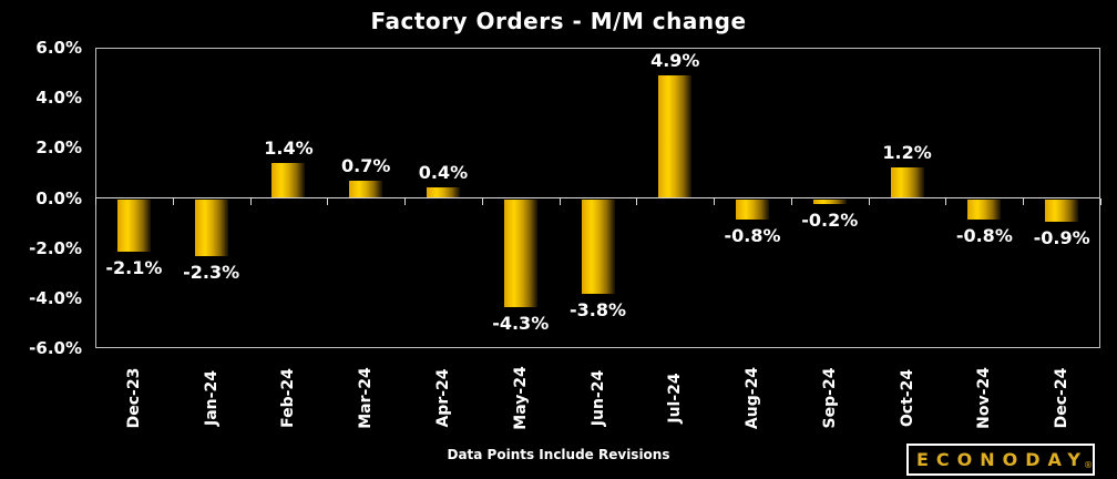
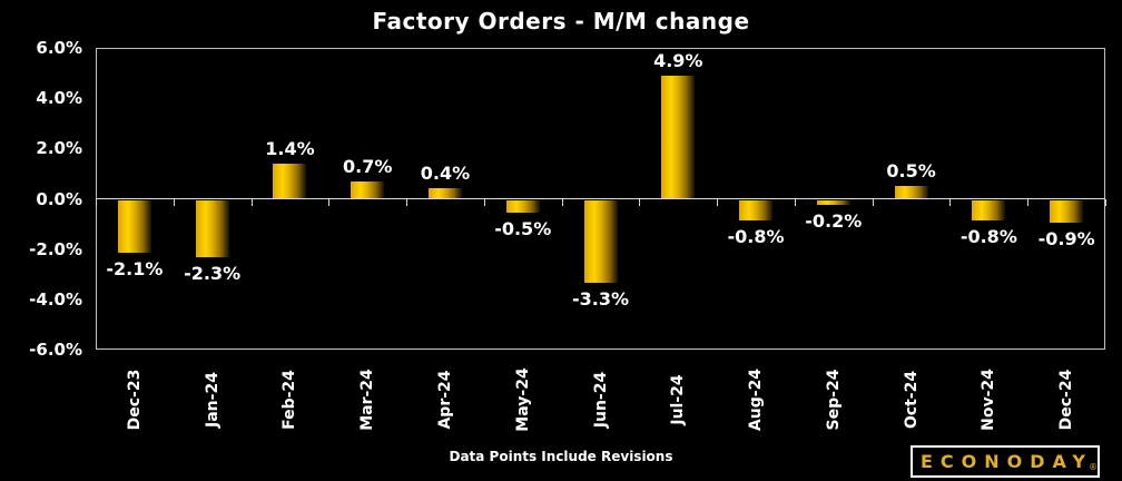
May-24: -4.3% -> -0.5%
Jun-24: -3.8% -> -3.3%
Oct-24: 1.2% -> 0.5%
